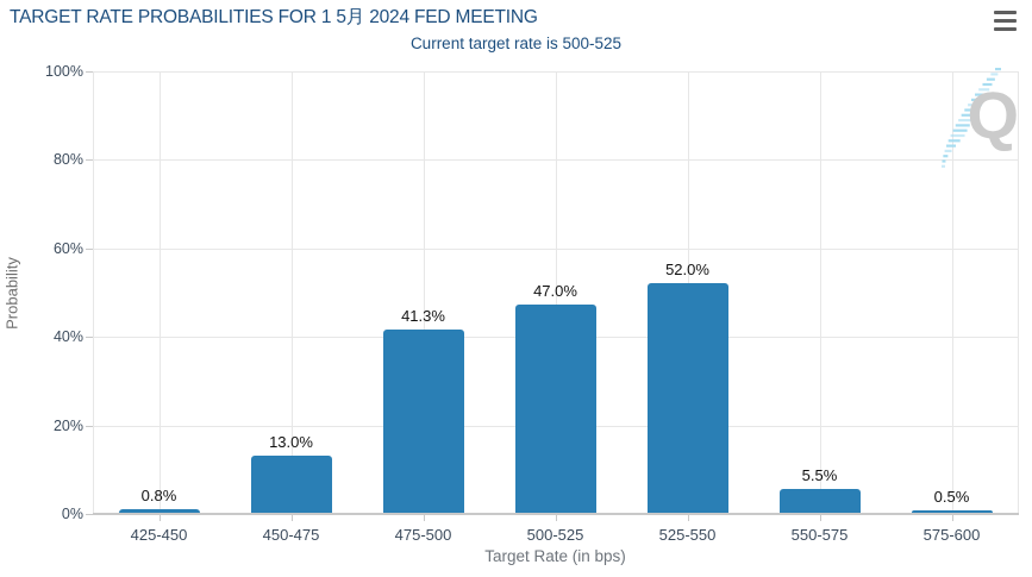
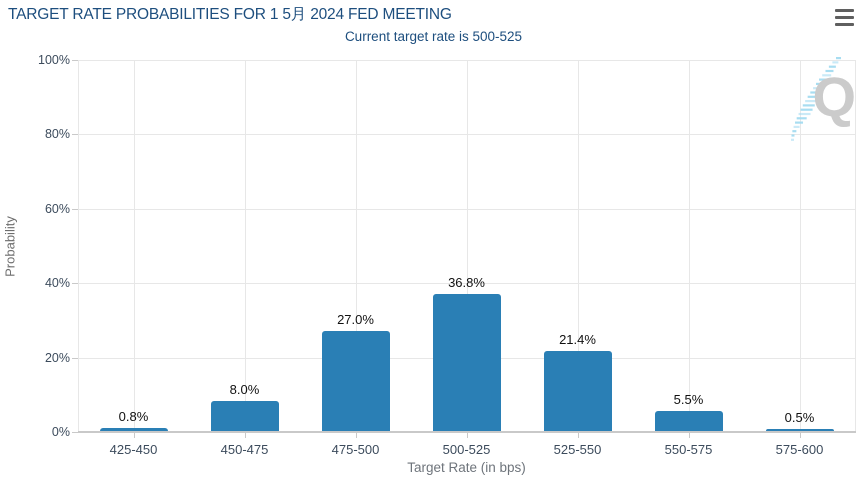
450-475: 13.0% -> 8.0%
475-500: 41.3% -> 27.0%
500-525: 47.0% -> 36.8%
525-550: 52.0% -> 21.4%
